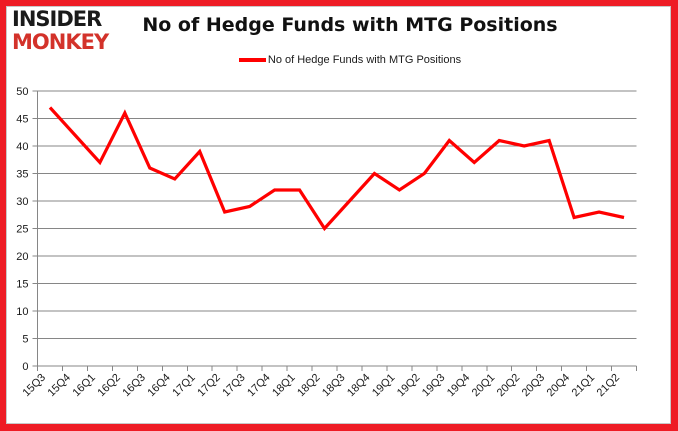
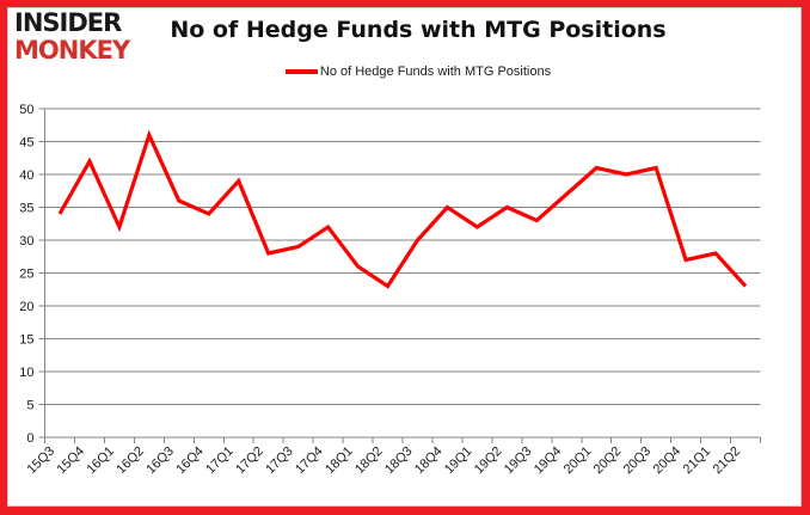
15Q3: 47 -> 34
16Q1: 37 -> 32
18Q1: 32 -> 26
18Q2: 25 -> 23
19Q3: 41 -> 33
21Q2: 27 -> 23
